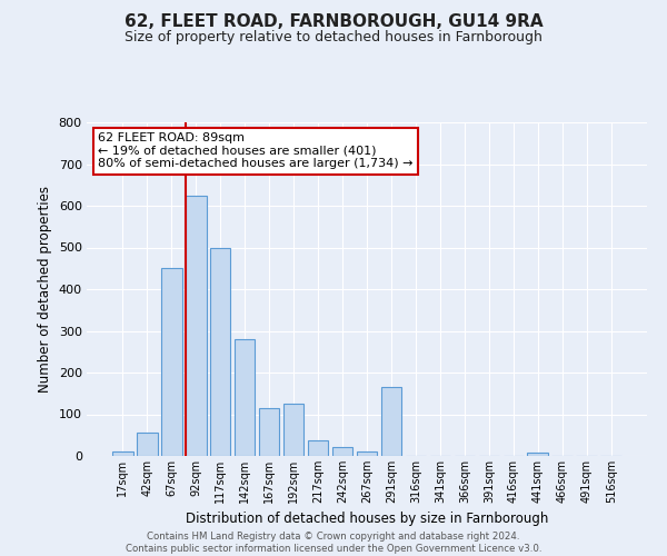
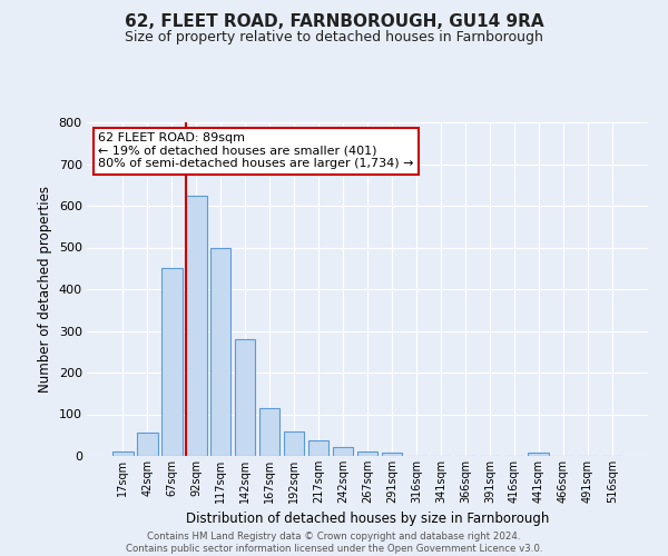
192sqm: 125 -> 60
291sqm: 165 -> 8
